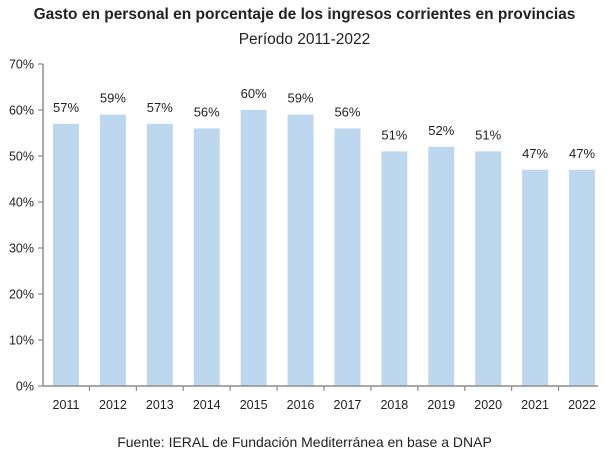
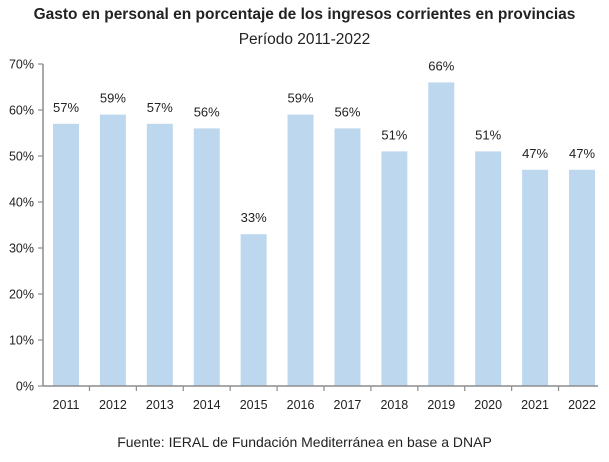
2015: 60% -> 33%
2019: 52% -> 66%
